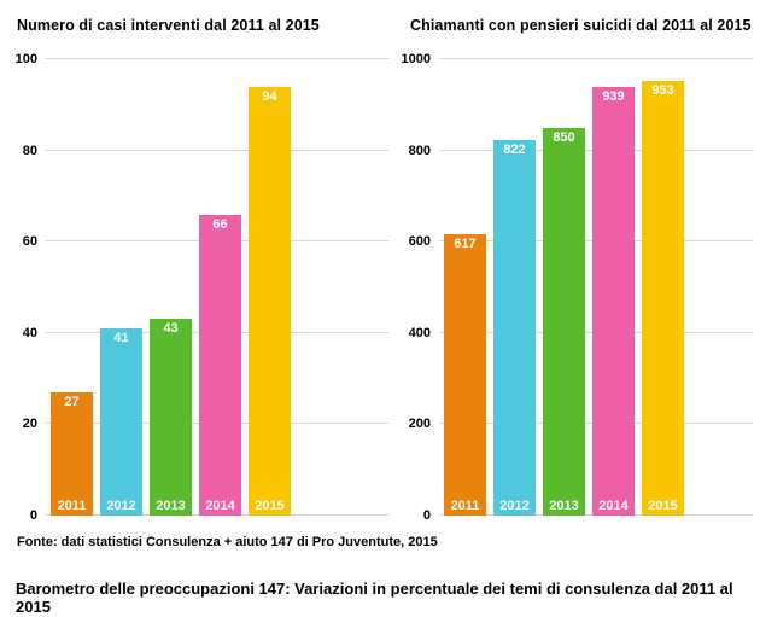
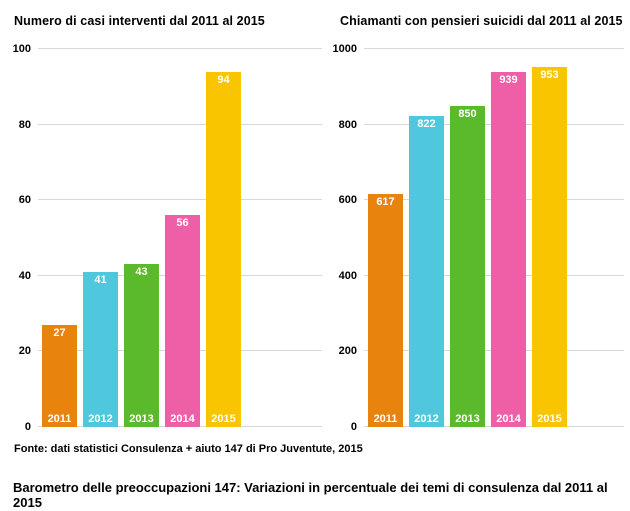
Numero di casi interventi dal 2011 al 2015/2014: 66 -> 56
